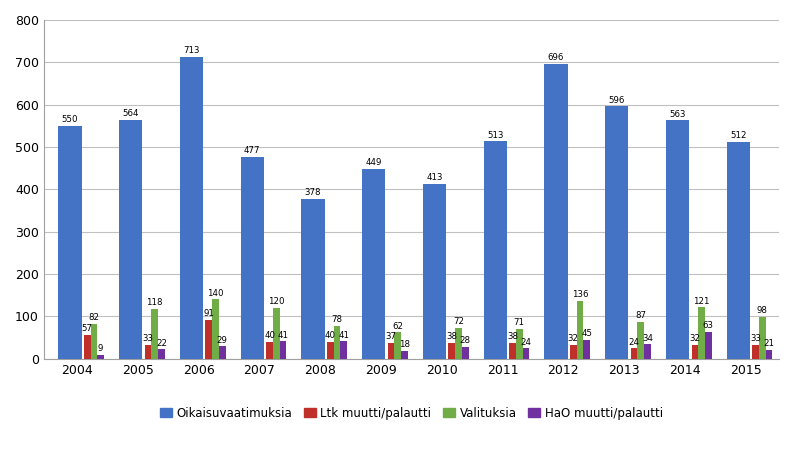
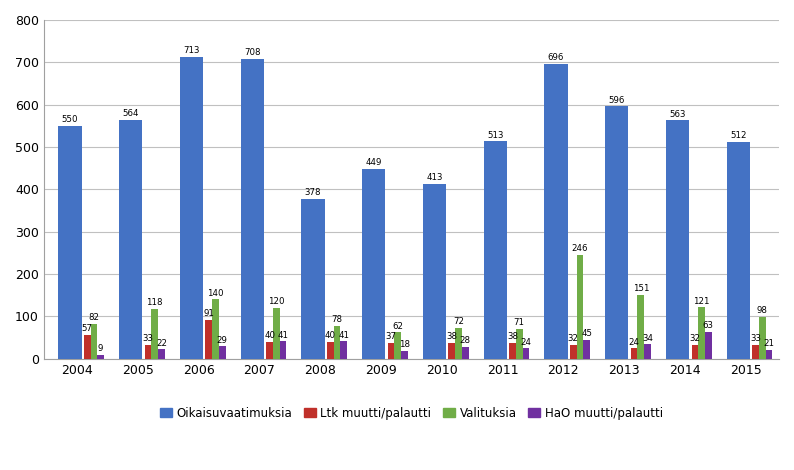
Oikaisuvaatimuksia/2007: 477 -> 708
Valituksia/2012: 136 -> 246
Valituksia/2013: 87 -> 151
